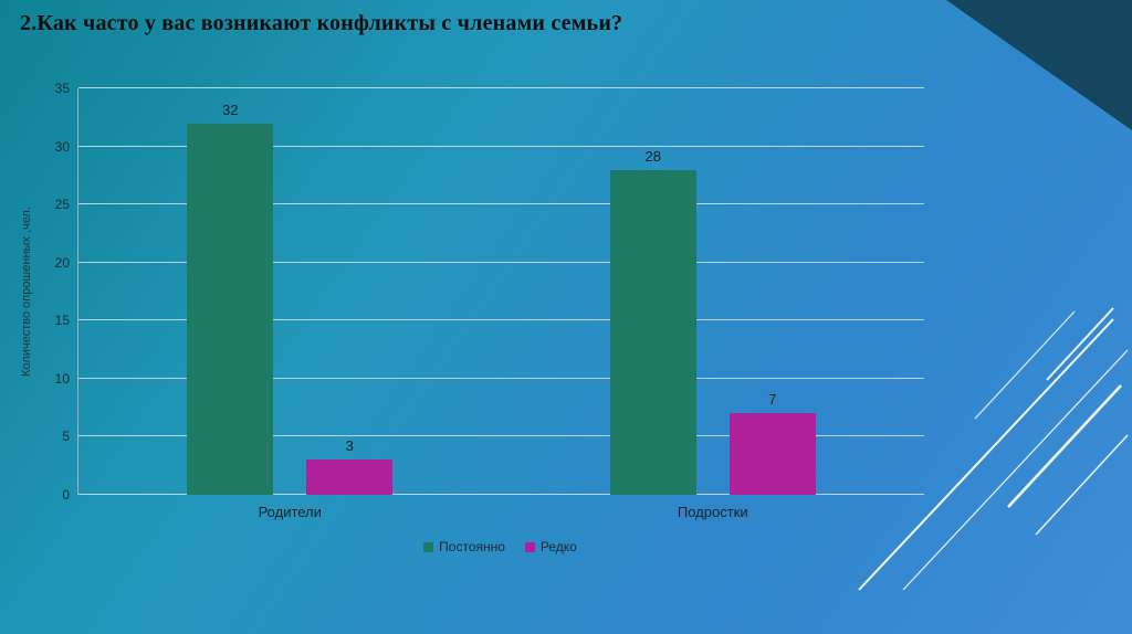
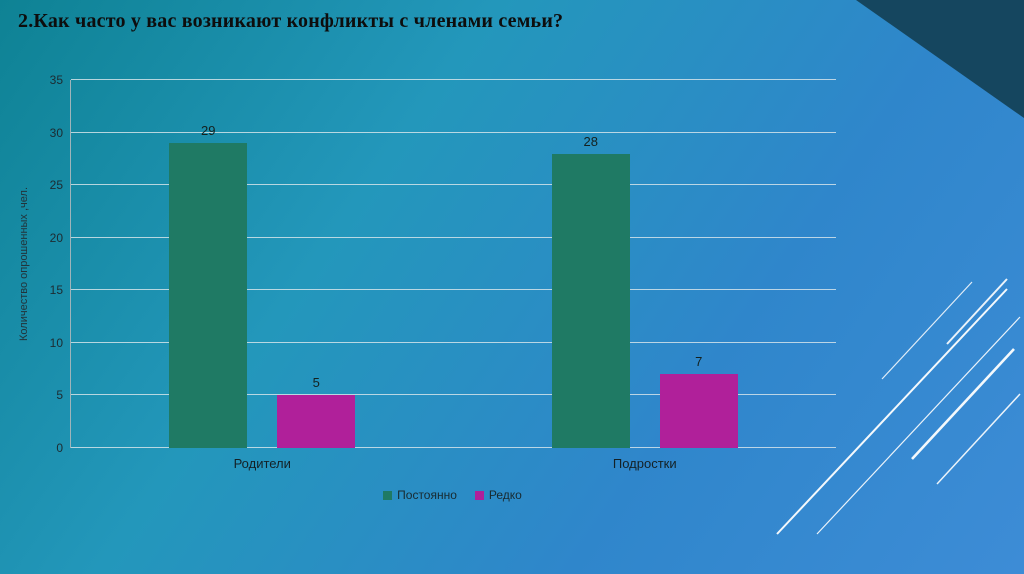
Постоянно/Родители: 32 -> 29
Редко/Родители: 3 -> 5
